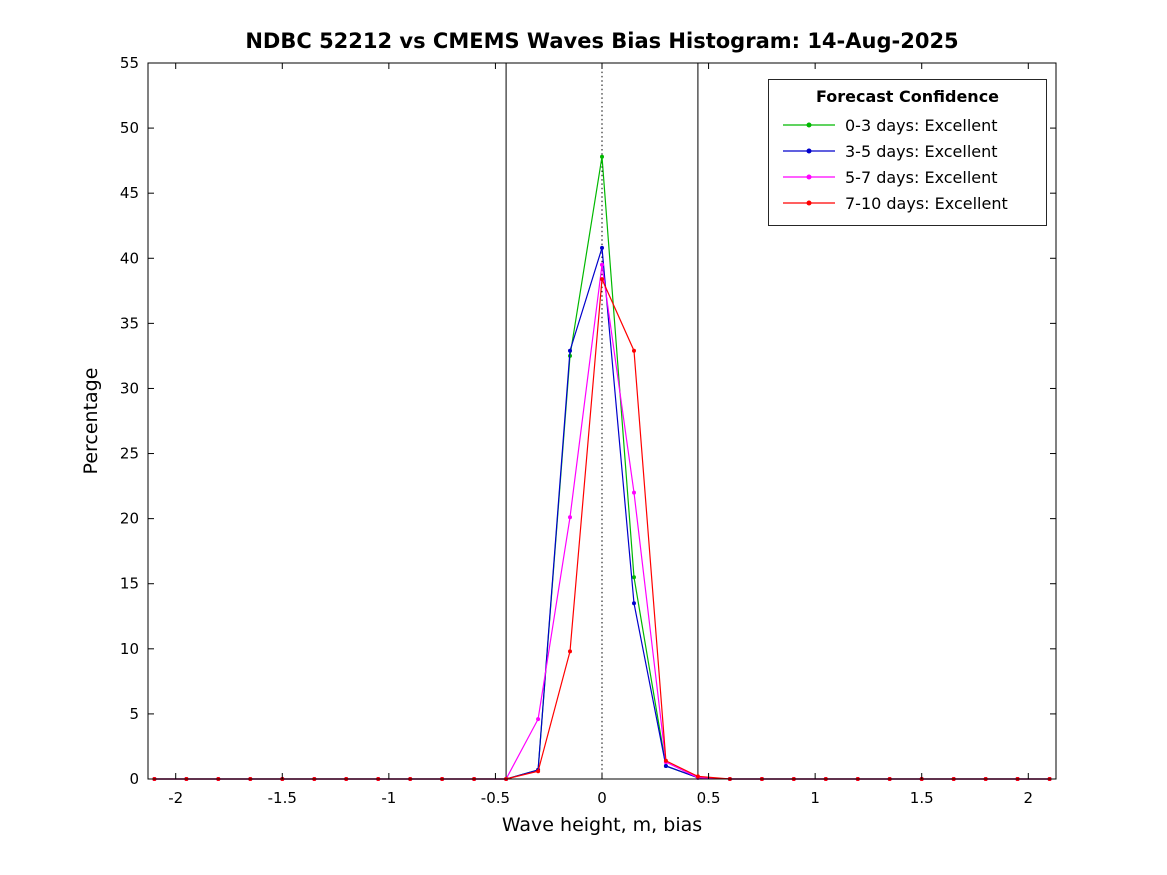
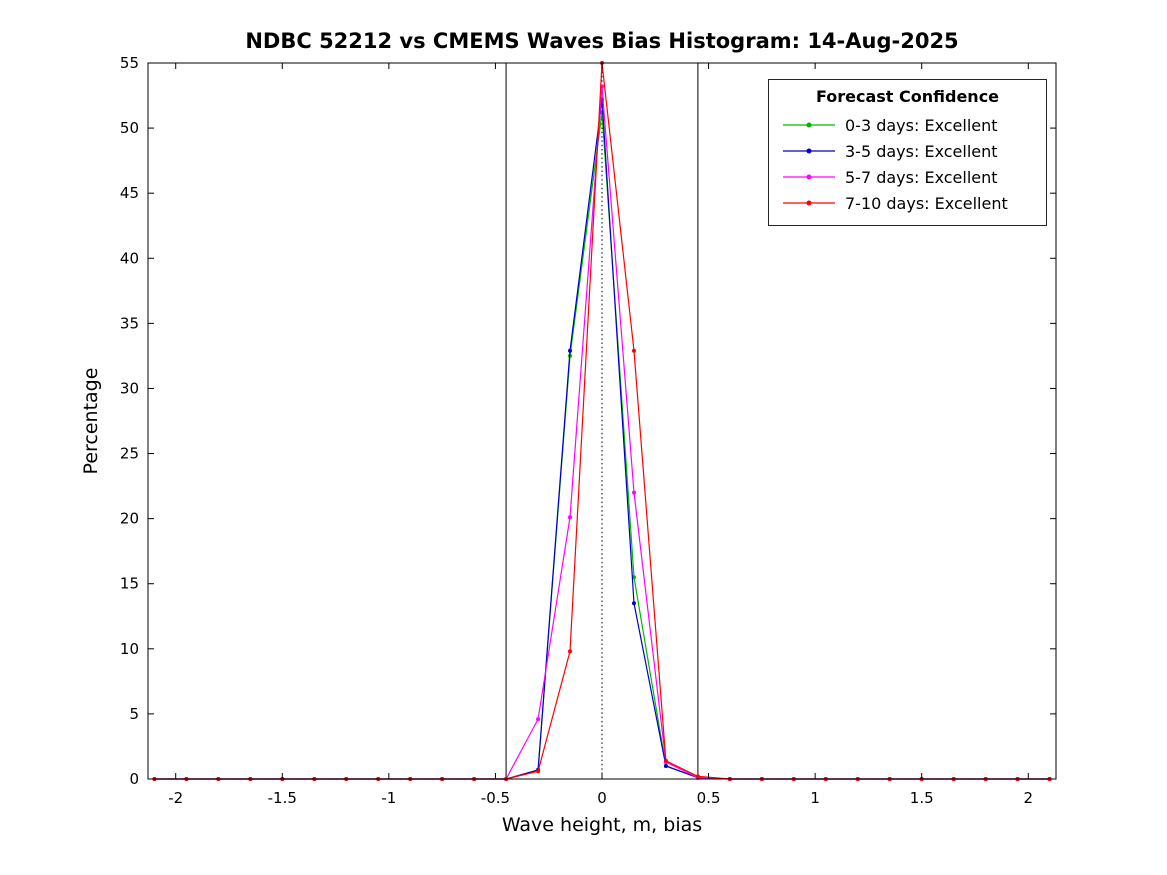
0-3 days: Excellent/0: 47.8 -> 51.2
3-5 days: Excellent/0: 40.8 -> 52.2
5-7 days: Excellent/0: 39.5 -> 53.2
7-10 days: Excellent/0: 38.4 -> 55.0
